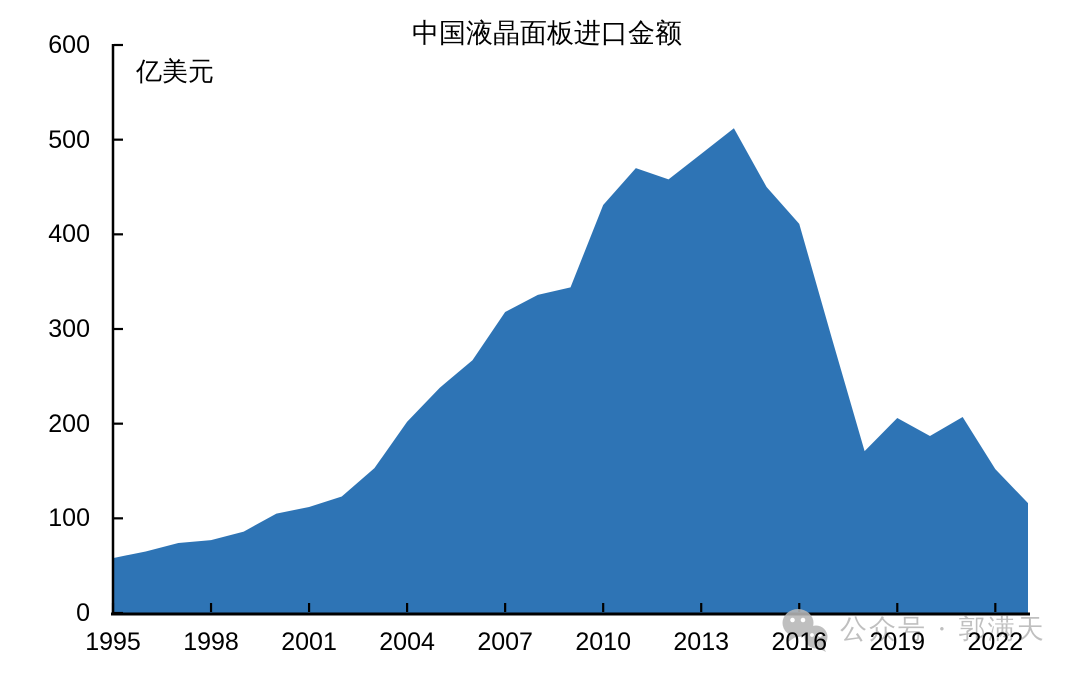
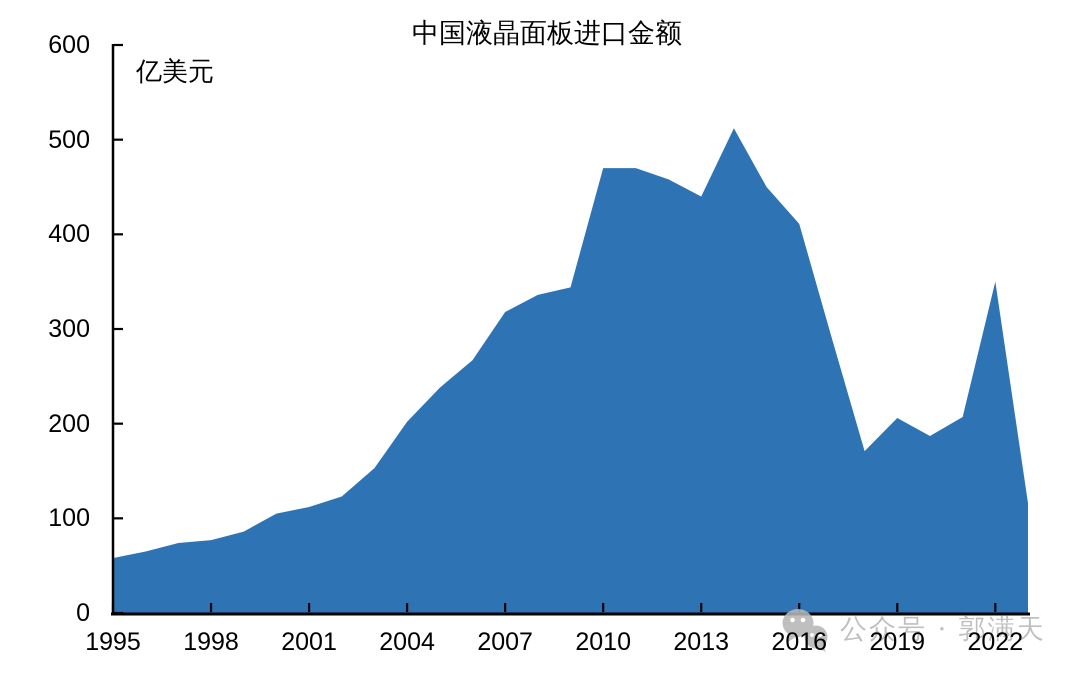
2010: 430 -> 470
2013: 480 -> 440
2022: 150 -> 350
